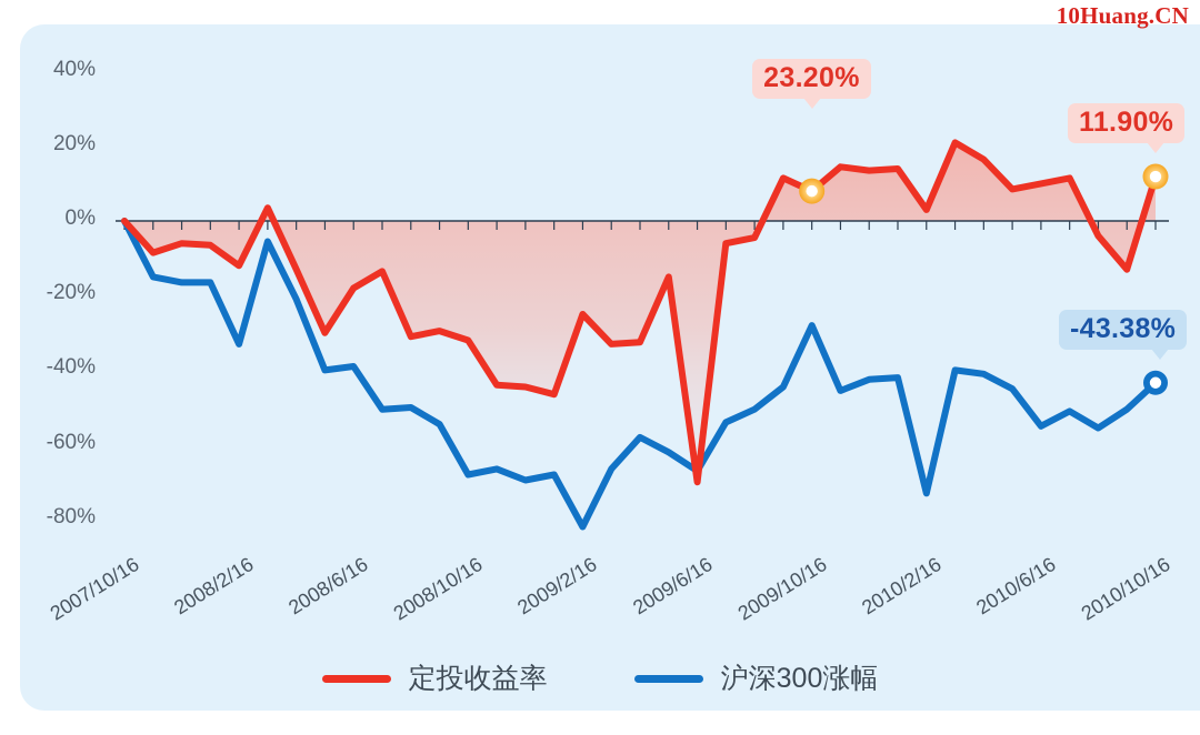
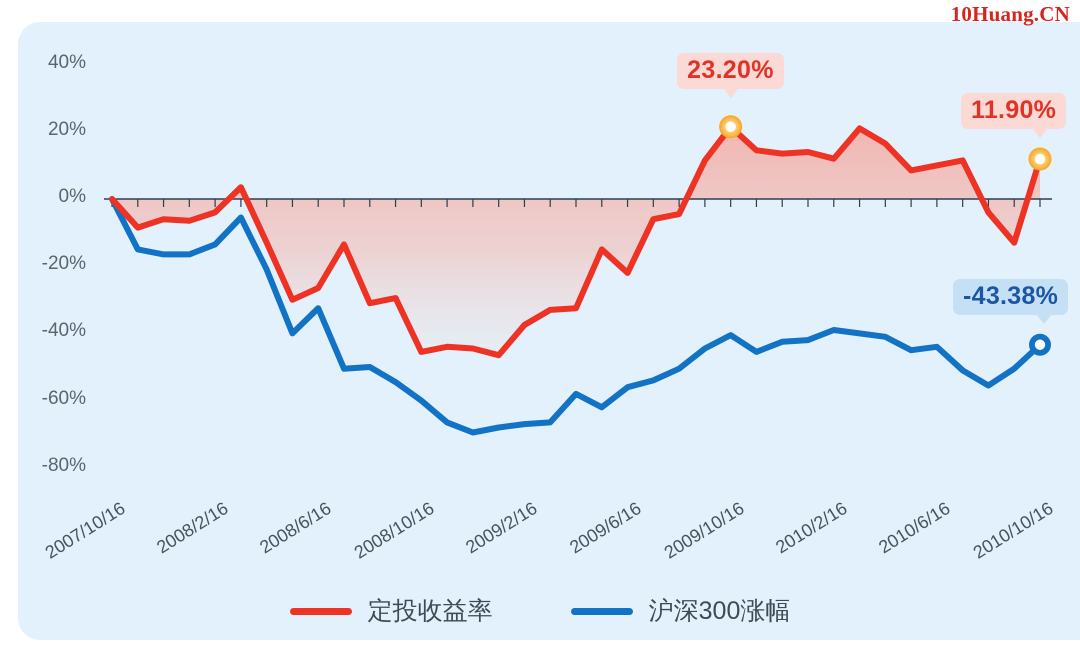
定投收益率/2008/2/16: -12% -> -4%
沪深300涨幅/2008/2/16: -33% -> -14%
定投收益率/2008/6/16: -18% -> -26%
沪深300涨幅/2008/6/16: -39% -> -32%
定投收益率/2008/10/16: -32% -> -46%
沪深300涨幅/2008/10/16: -68% -> -60%
定投收益率/2009/2/16: -25% -> -38%
沪深300涨幅/2009/2/16: -82% -> -67%
定投收益率/2009/6/16: -70% -> -22%
沪深300涨幅/2009/6/16: -67% -> -56%
定投收益率/2009/10/16: 8% -> 22%
沪深300涨幅/2009/10/16: -28% -> -40%
定投收益率/2010/2/16: 3% -> 12%
沪深300涨幅/2010/2/16: -73% -> -39%
沪深300涨幅/2010/6/16: -55% -> -44%
